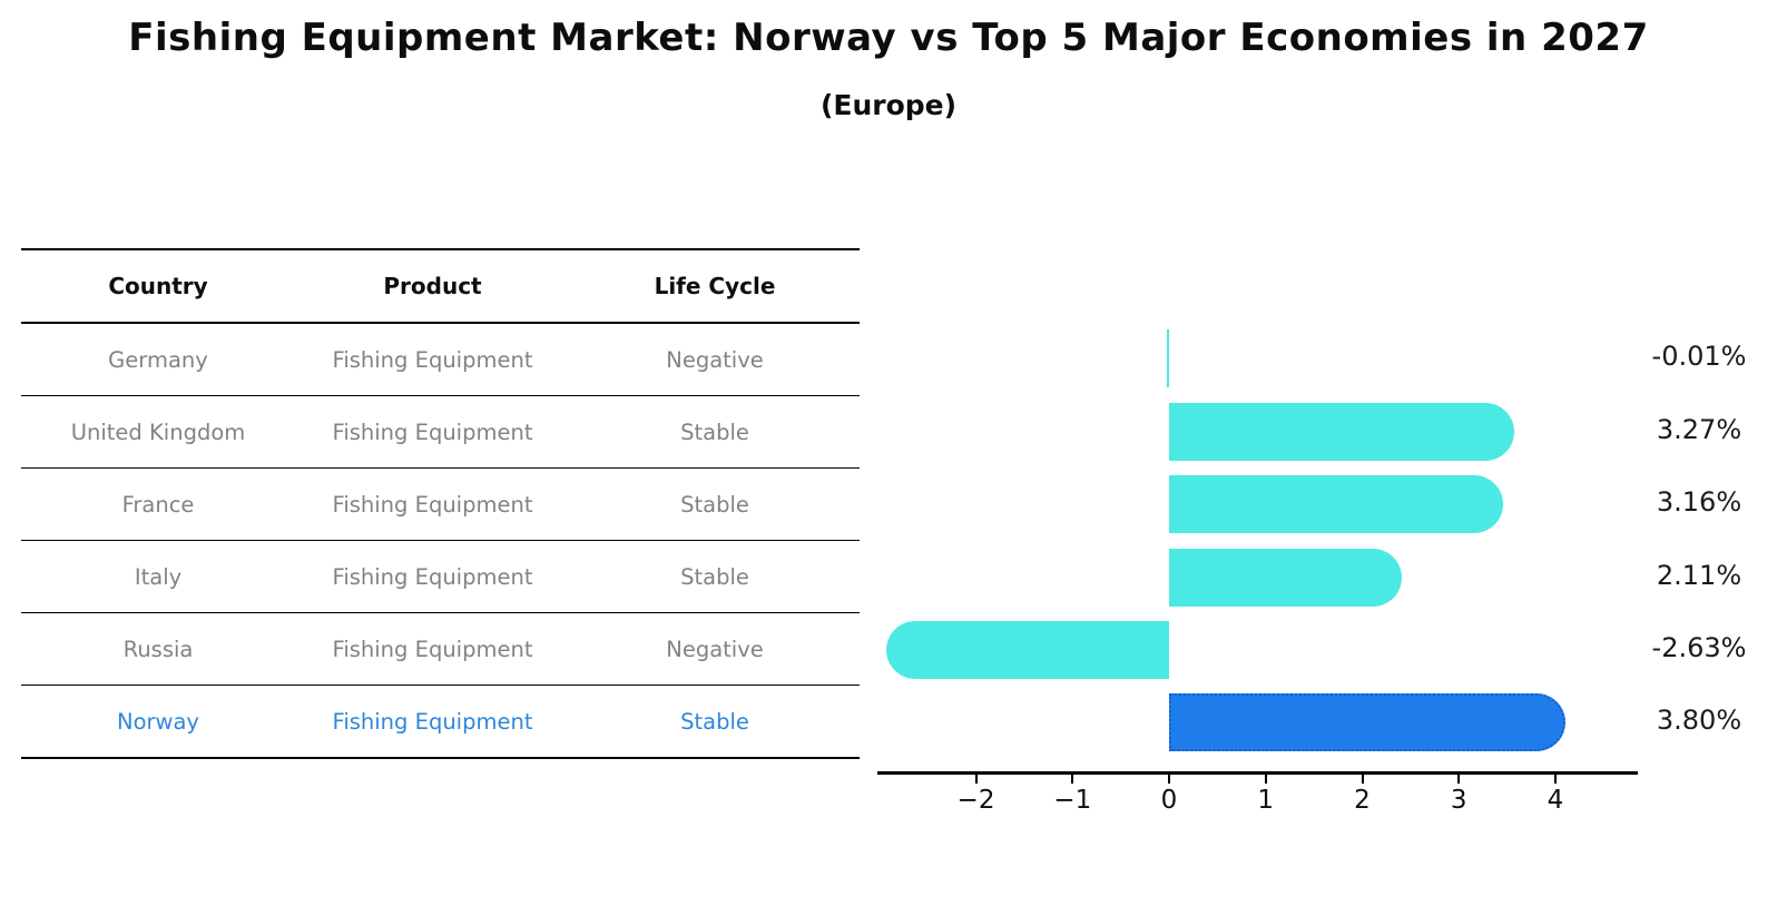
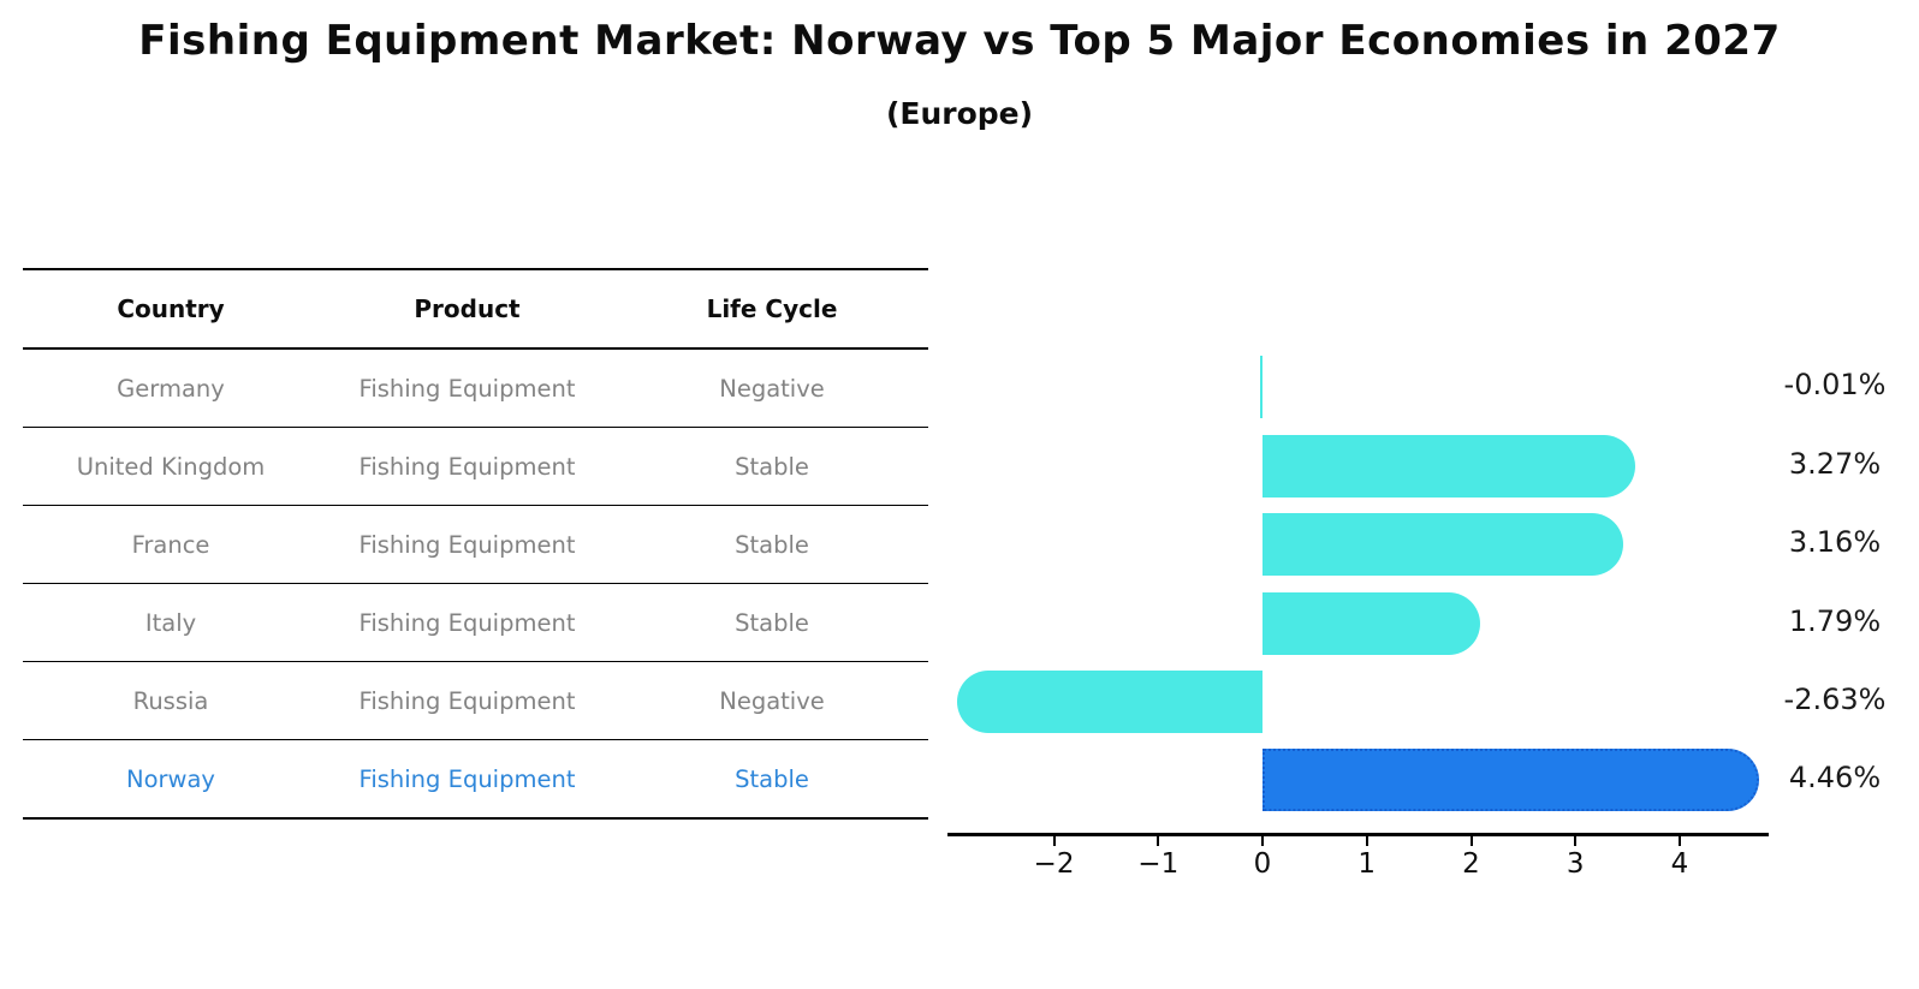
Italy: 2.11% -> 1.79%
Norway: 3.80% -> 4.46%
